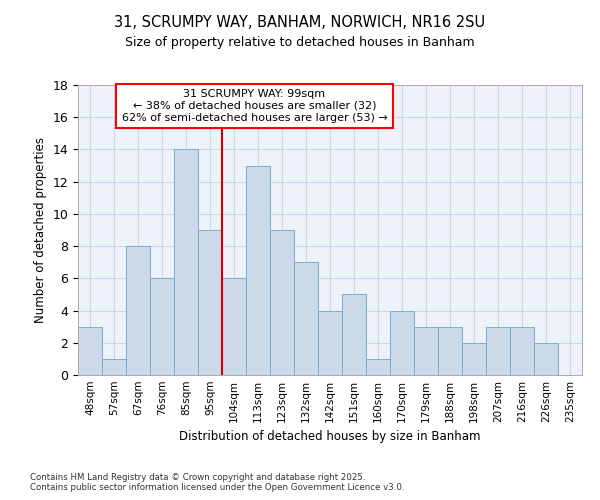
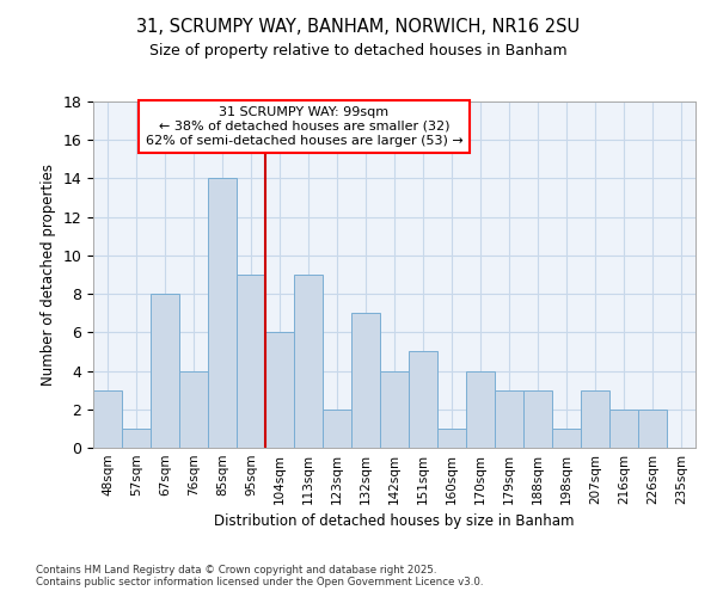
76sqm: 6 -> 4
113sqm: 13 -> 9
123sqm: 9 -> 2
198sqm: 2 -> 1
216sqm: 3 -> 2
